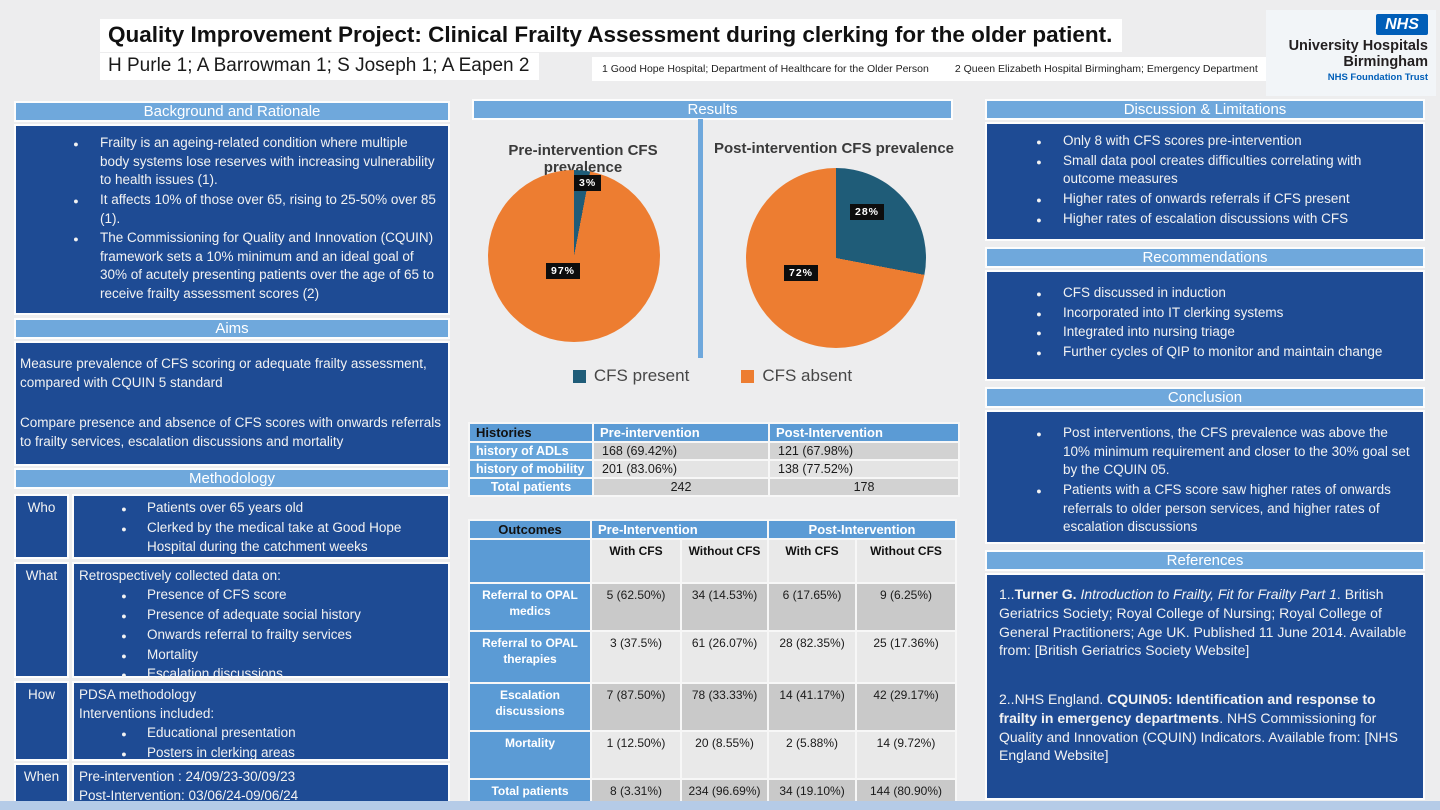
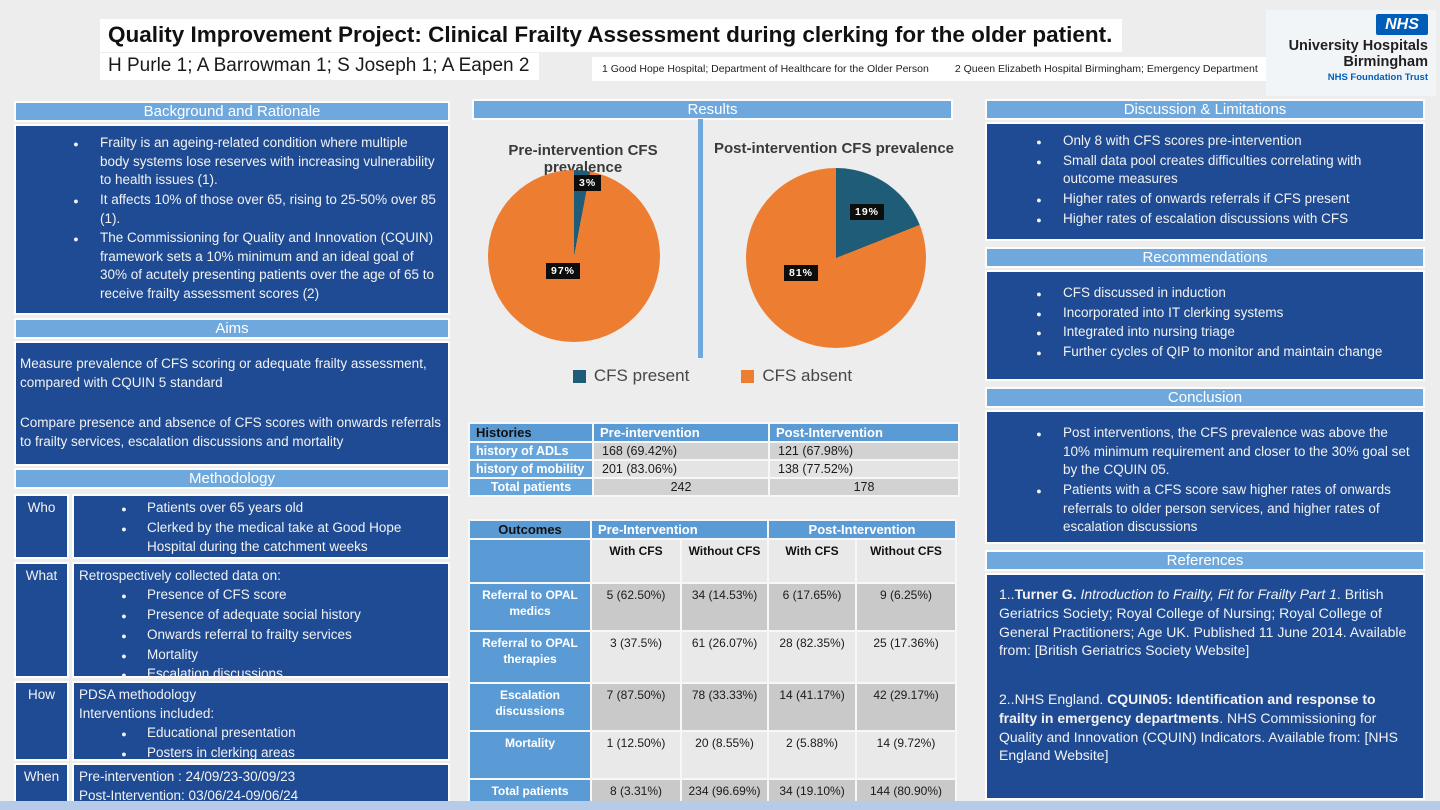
Post-intervention CFS prevalence/CFS present: 28% -> 19%
Post-intervention CFS prevalence/CFS absent: 72% -> 81%
